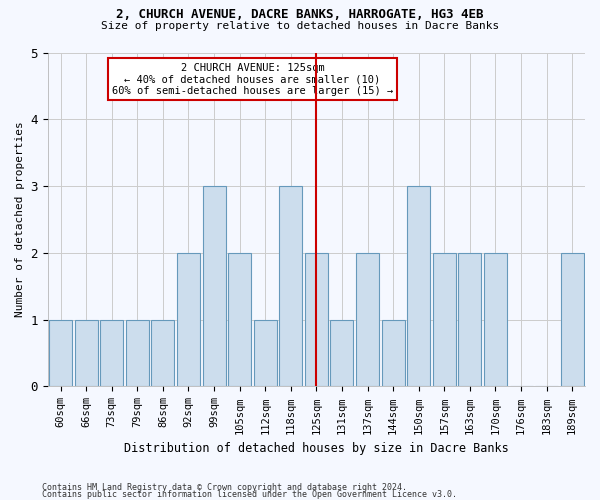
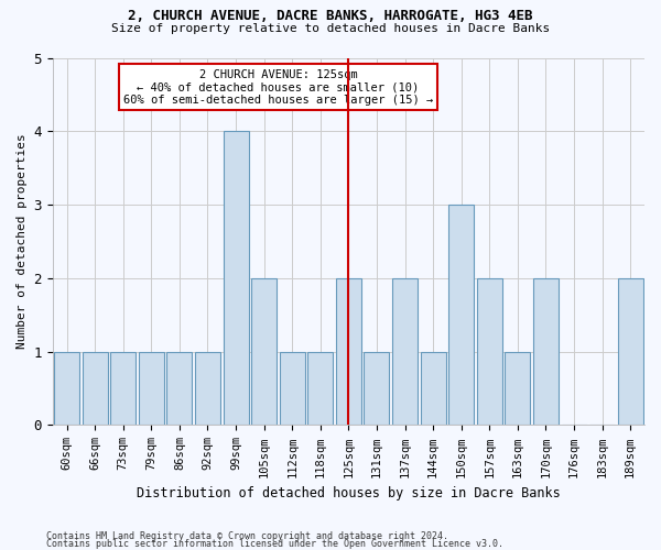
92sqm: 2 -> 1
99sqm: 3 -> 4
118sqm: 3 -> 1
163sqm: 2 -> 1
